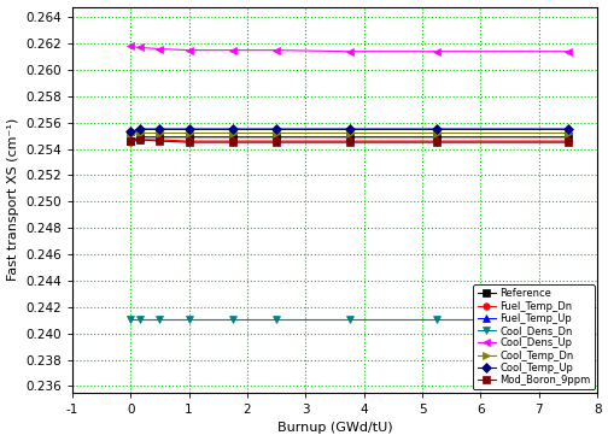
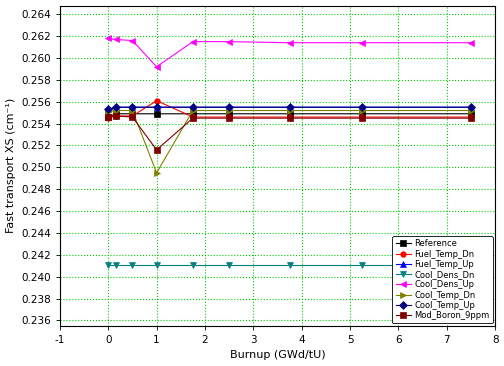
Fuel_Temp_Dn/1: 0.2546 -> 0.2561
Cool_Dens_Up/1: 0.2615 -> 0.2592
Cool_Temp_Dn/1: 0.2552 -> 0.2495
Mod_Boron_9ppm/1: 0.2545 -> 0.2516
